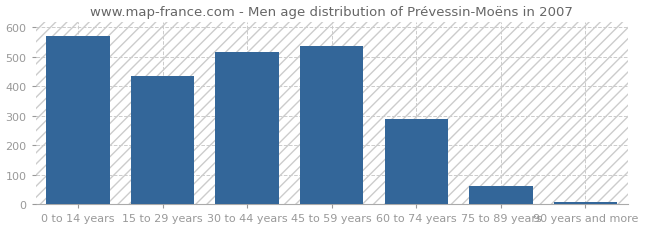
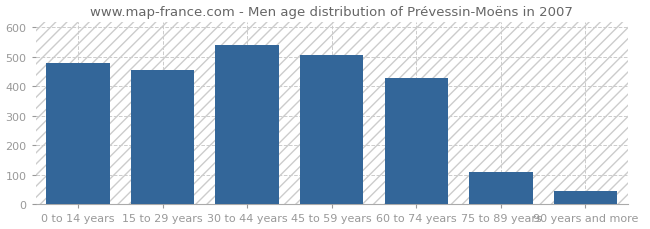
0 to 14 years: 570 -> 480
15 to 29 years: 435 -> 455
30 to 44 years: 518 -> 540
45 to 59 years: 538 -> 505
60 to 74 years: 289 -> 430
75 to 89 years: 62 -> 110
90 years and more: 8 -> 45
